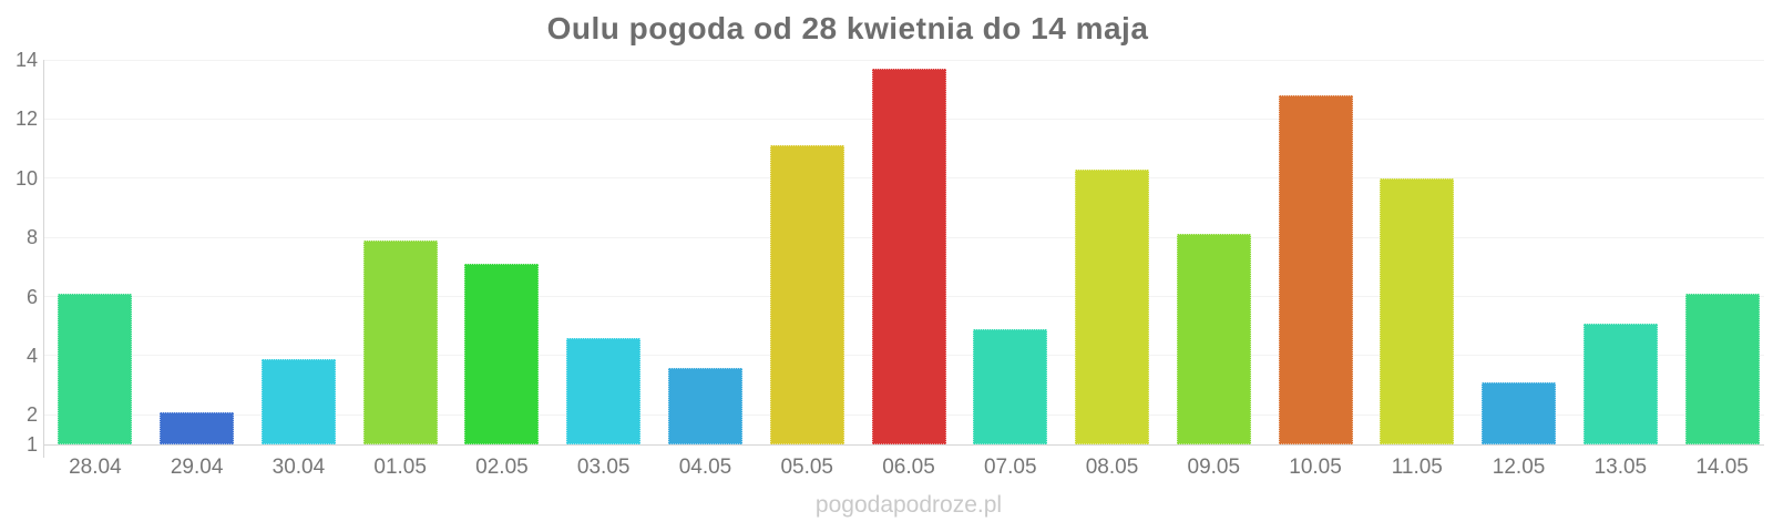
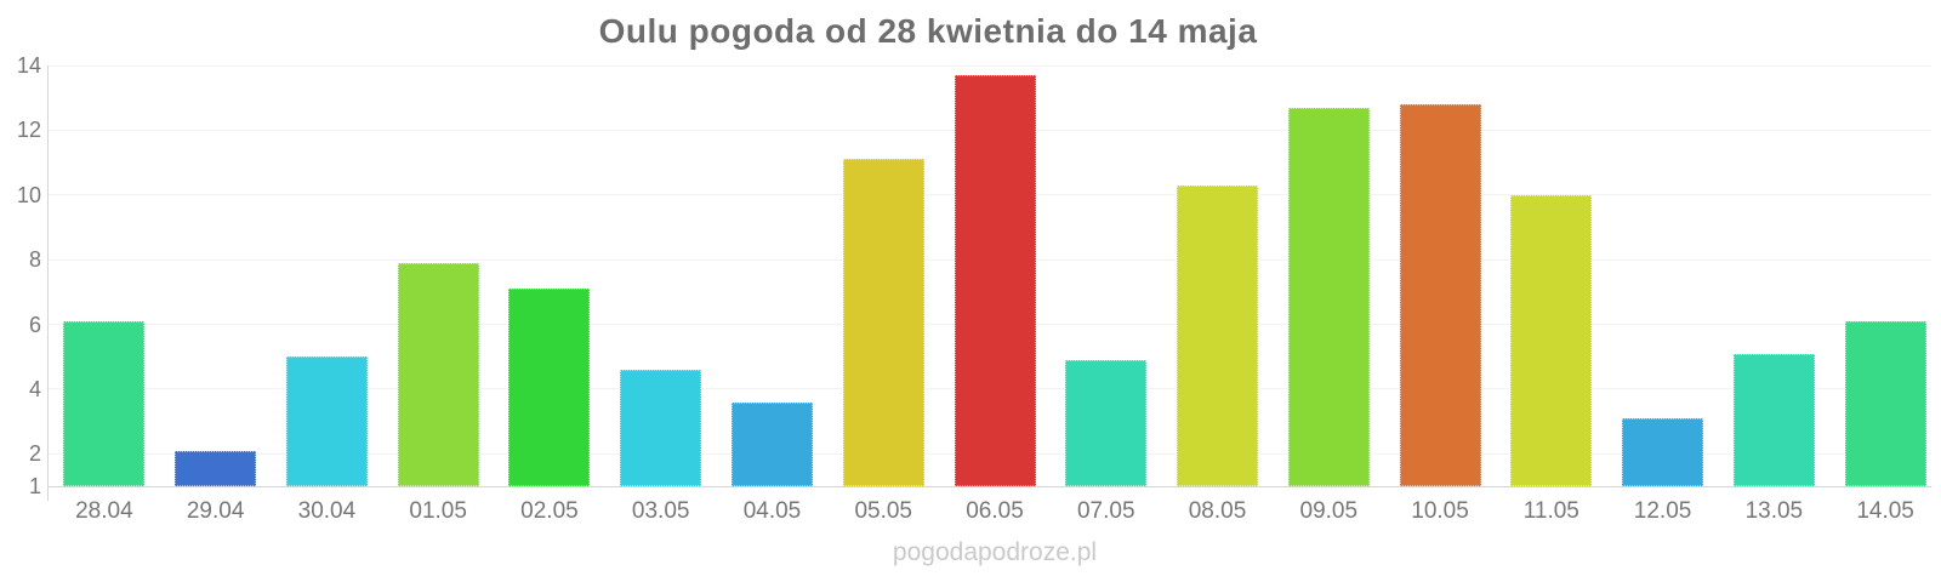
30.04: 3.9 -> 5.0
09.05: 8.1 -> 12.7
